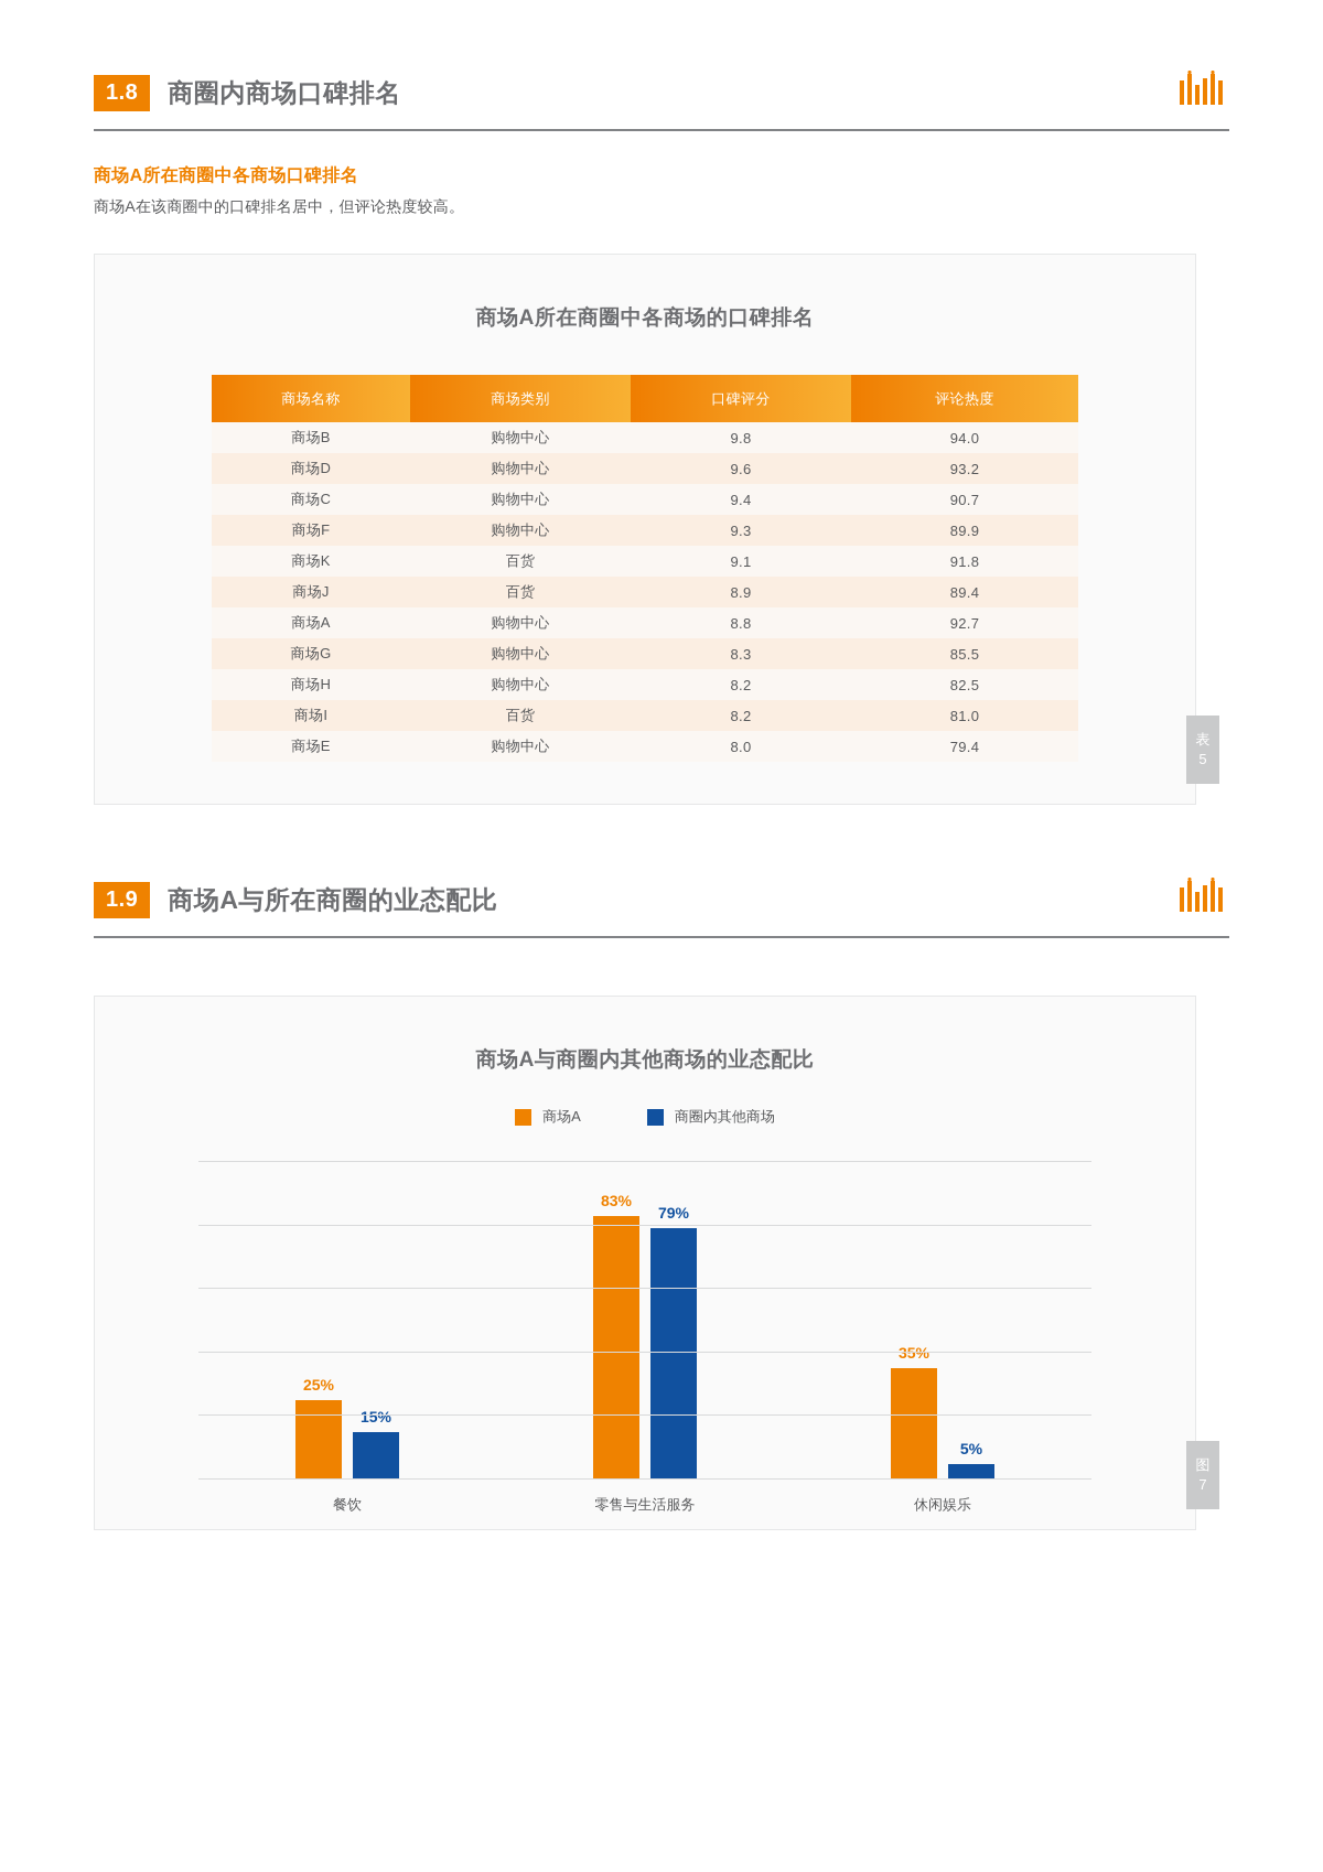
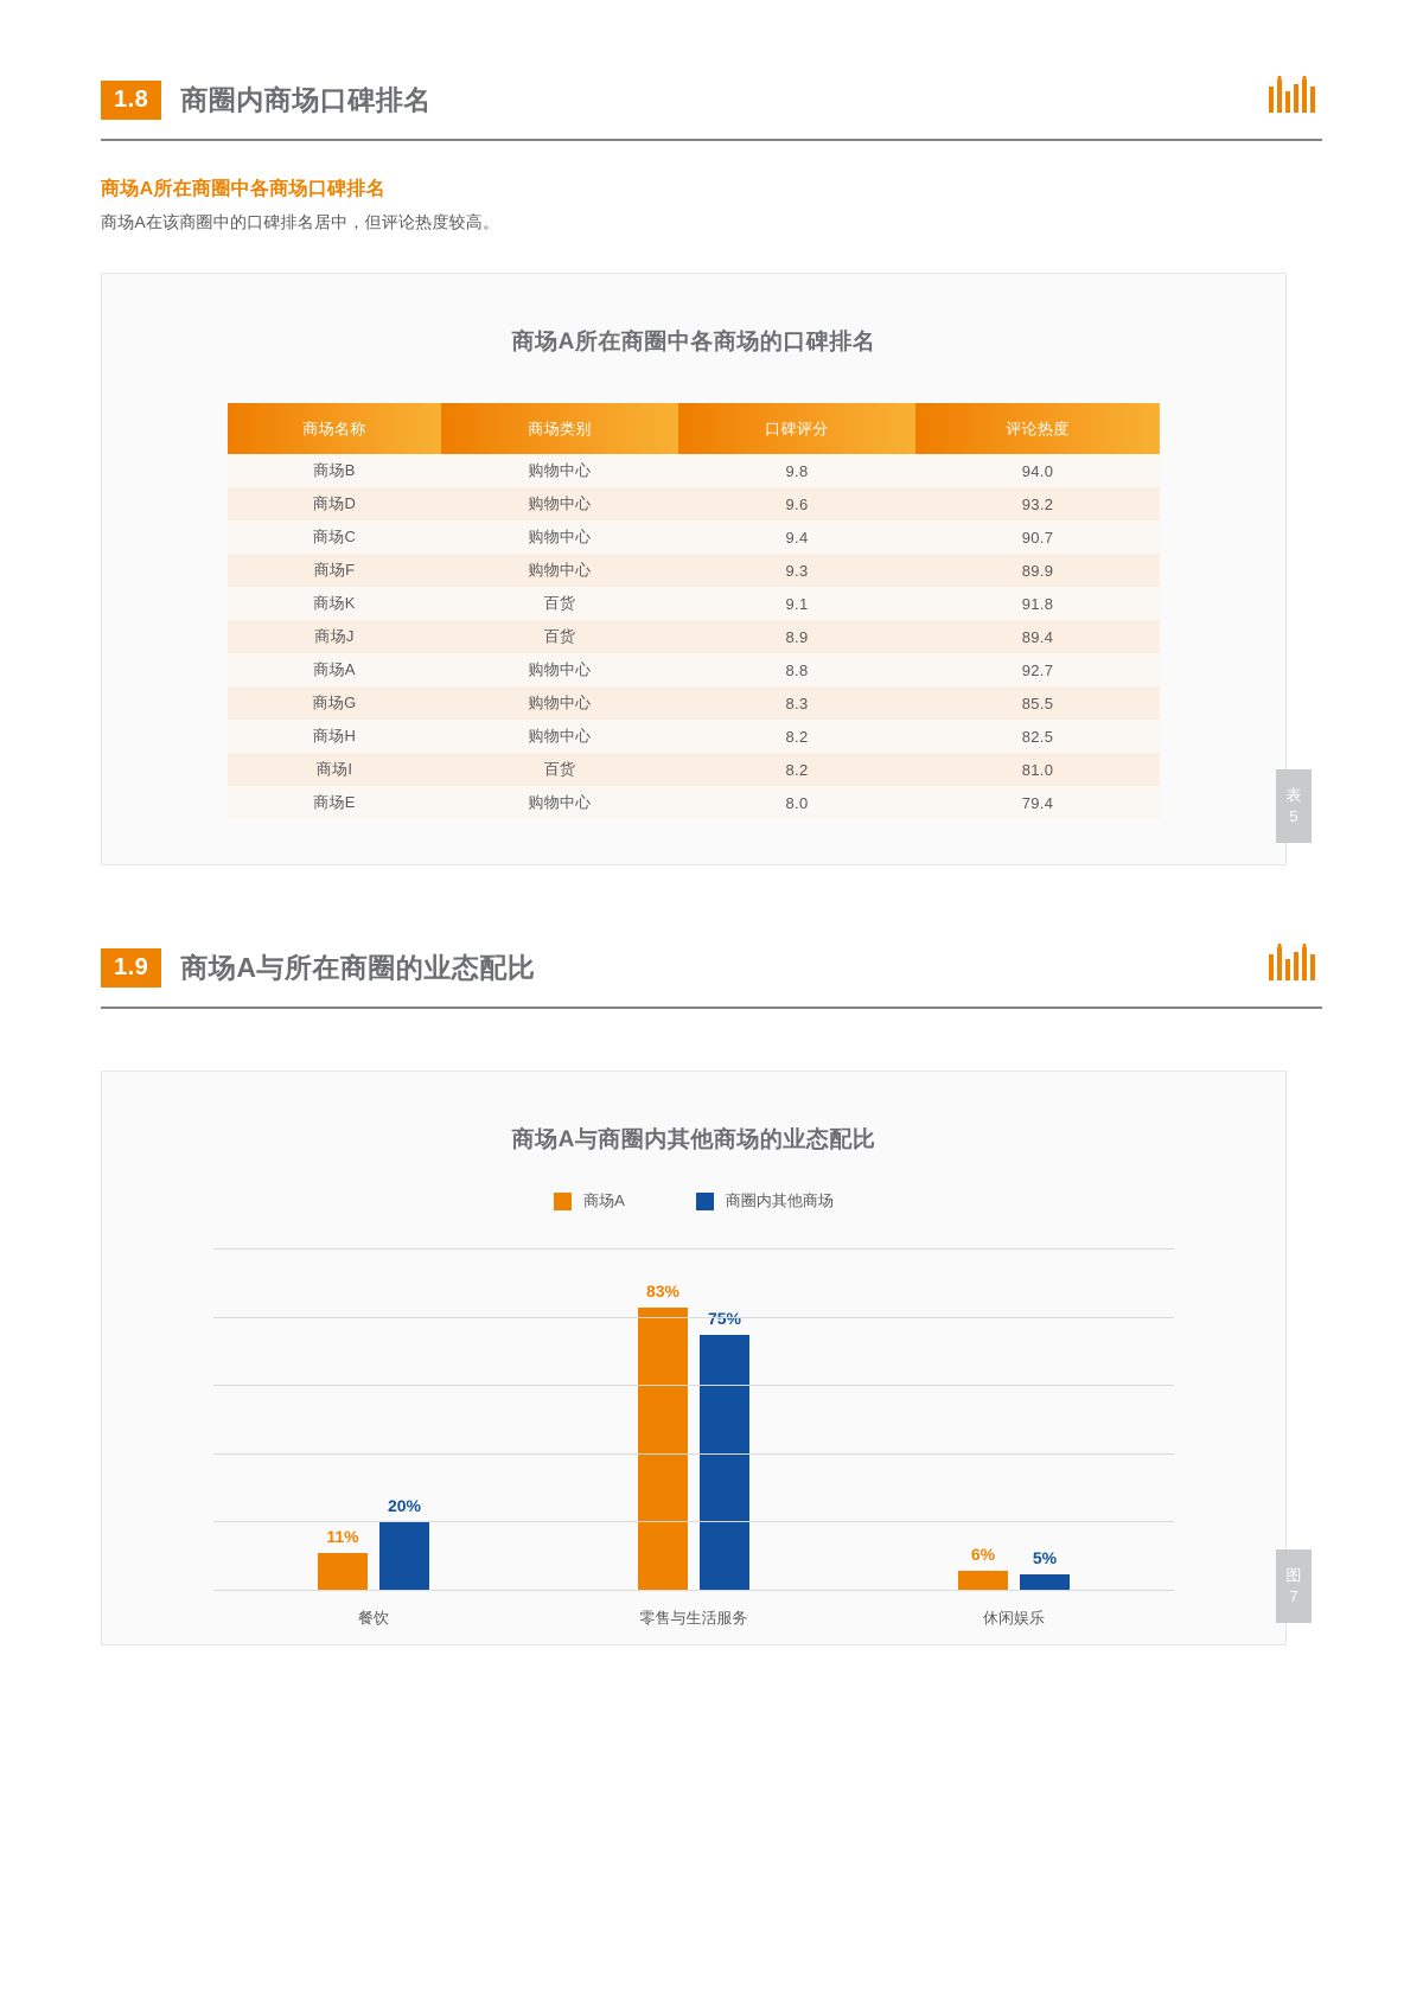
商场A/餐饮: 25% -> 11%
商圈内其他商场/餐饮: 15% -> 20%
商圈内其他商场/零售与生活服务: 79% -> 75%
商场A/休闲娱乐: 35% -> 6%
